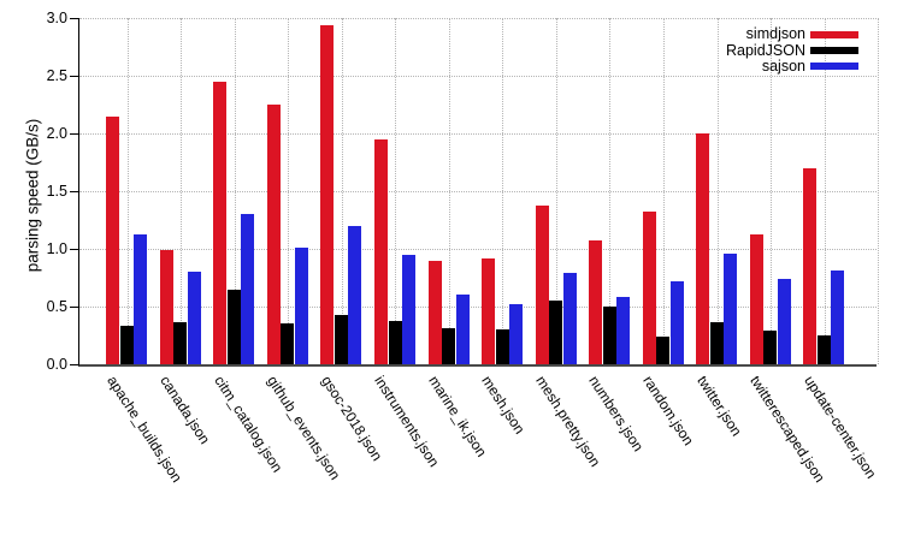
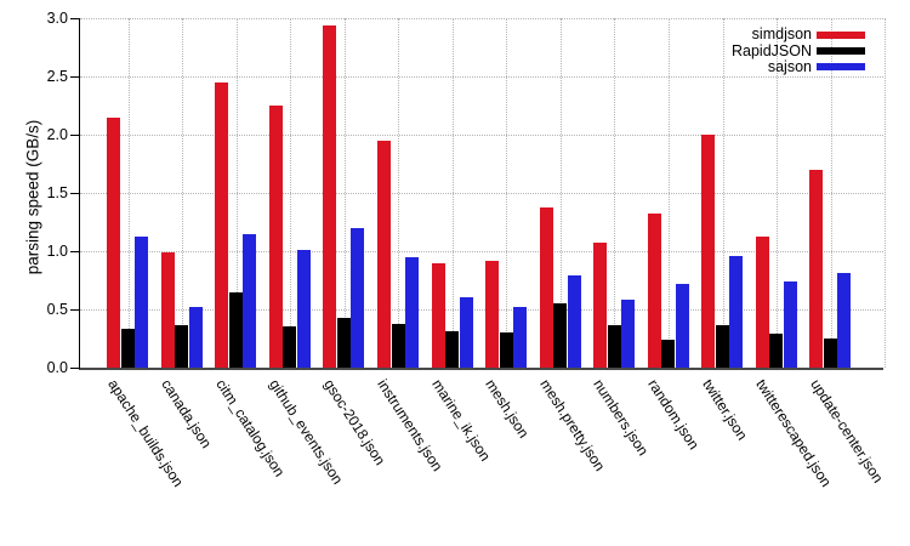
sajson/canada.json: 0.8 -> 0.5
sajson/citm_catalog.json: 1.3 -> 1.1
RapidJSON/numbers.json: 0.5 -> 0.4
